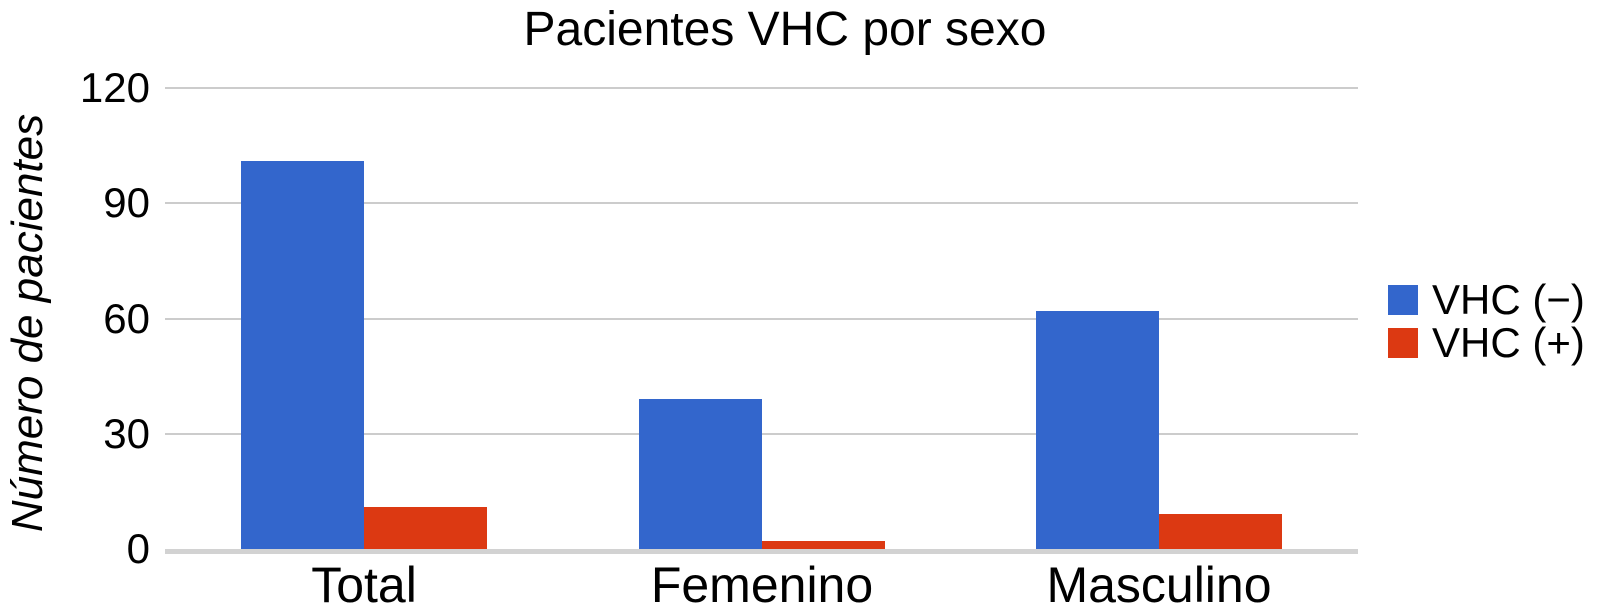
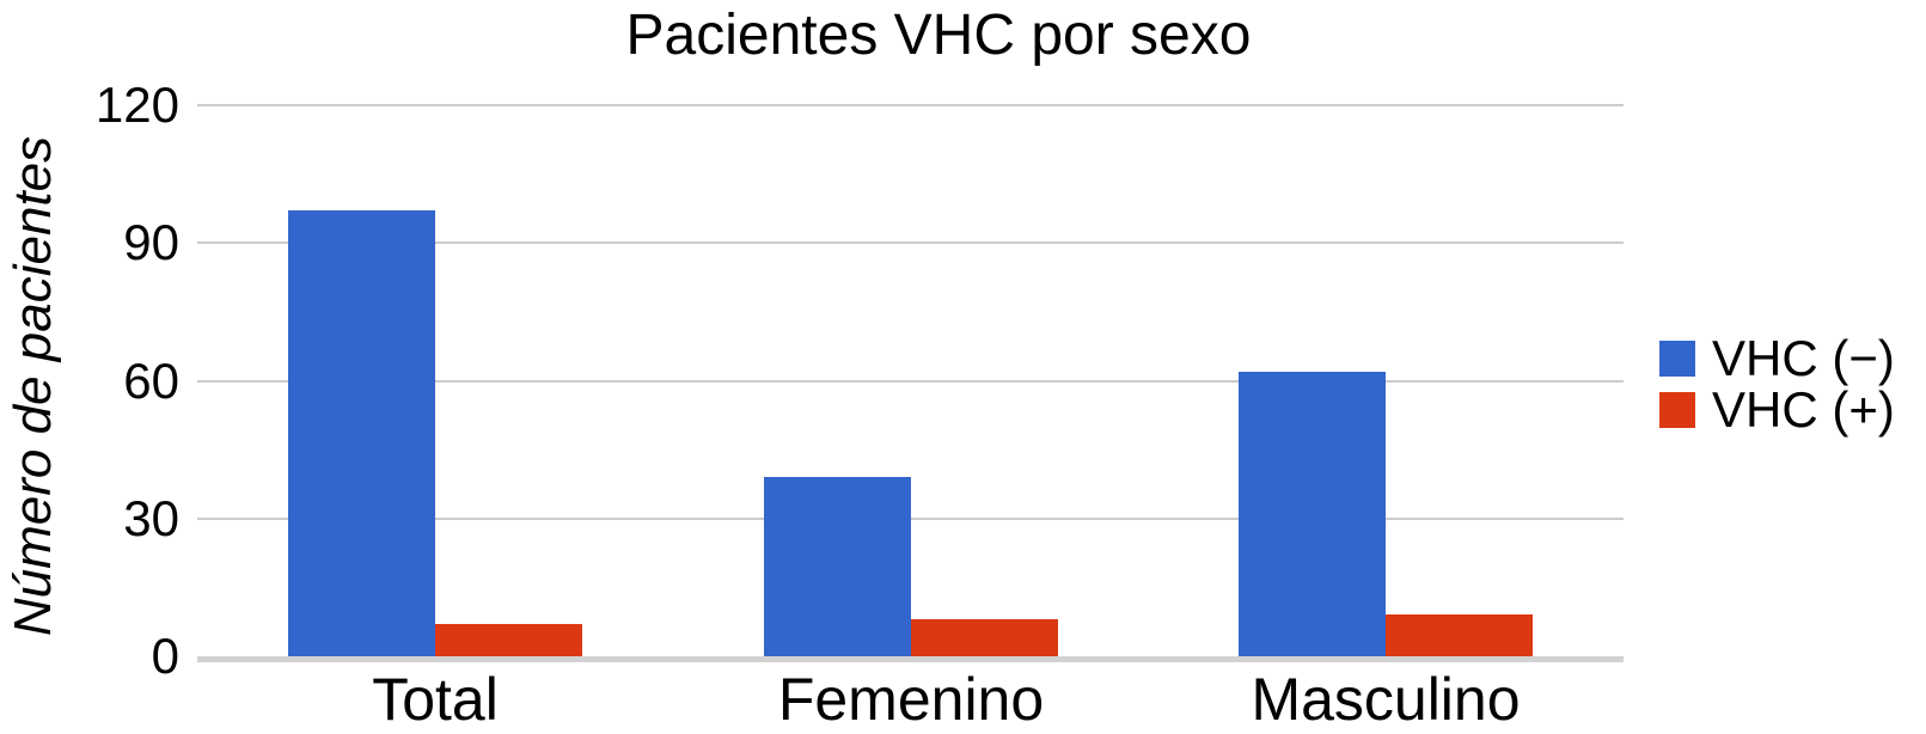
VHC (−)/Total: 101 -> 97
VHC (+)/Total: 11 -> 7
VHC (+)/Femenino: 2 -> 8
